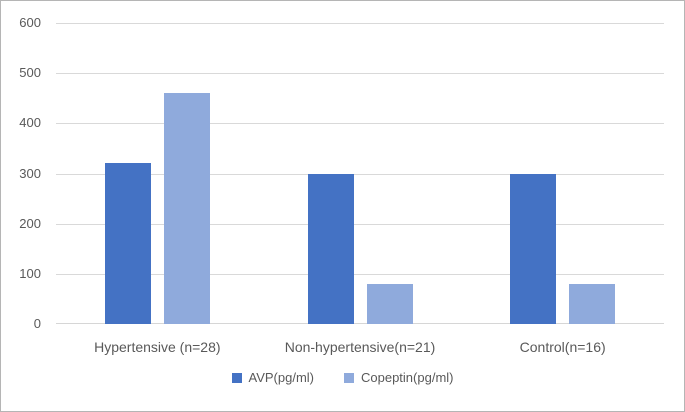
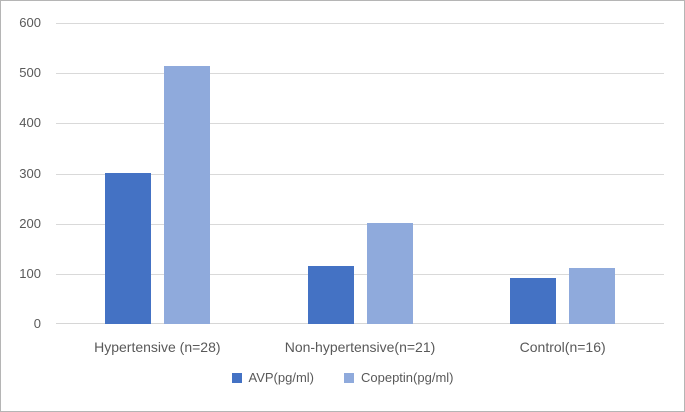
AVP(pg/ml)/Hypertensive (n=28): 320 -> 300
Copeptin(pg/ml)/Hypertensive (n=28): 460 -> 520
AVP(pg/ml)/Non-hypertensive(n=21): 300 -> 120
Copeptin(pg/ml)/Non-hypertensive(n=21): 80 -> 200
AVP(pg/ml)/Control(n=16): 300 -> 90
Copeptin(pg/ml)/Control(n=16): 80 -> 110
